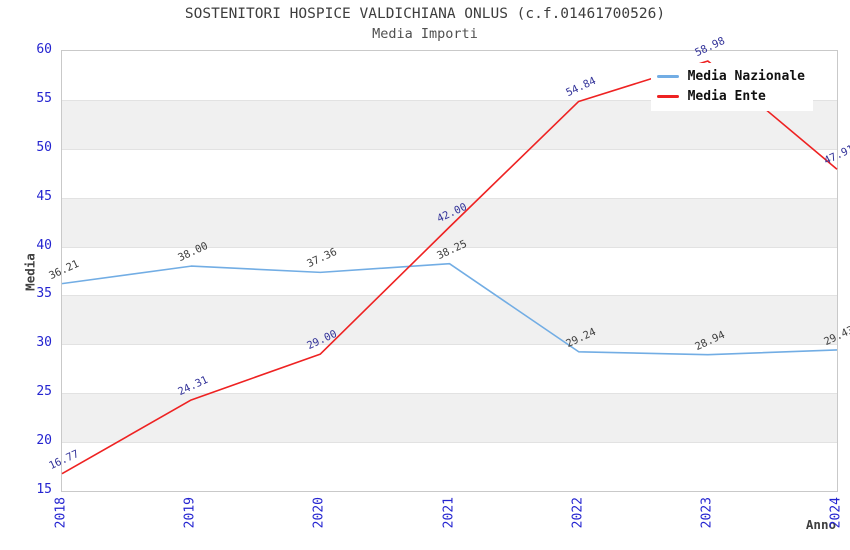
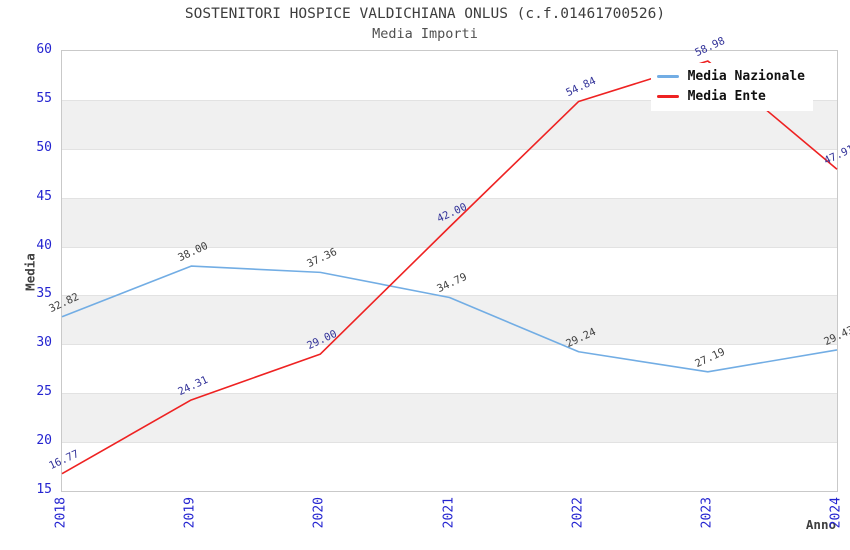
Media Nazionale/2018: 36.21 -> 32.82
Media Nazionale/2021: 38.25 -> 34.79
Media Nazionale/2023: 28.94 -> 27.19
